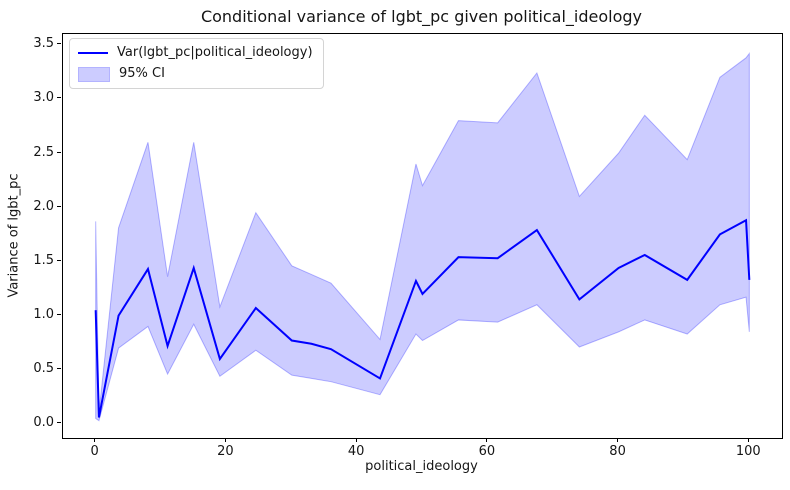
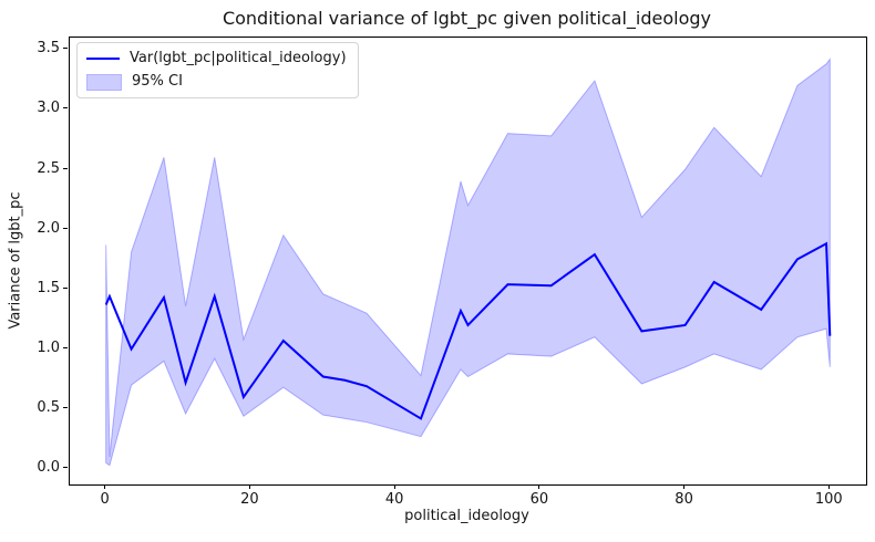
Var(lgbt_pc|political_ideology)/0: 1.05 -> 1.37
Var(lgbt_pc|political_ideology)/0.5: 0.06 -> 1.44
Var(lgbt_pc|political_ideology)/80: 1.44 -> 1.20
Var(lgbt_pc|political_ideology)/100: 1.33 -> 1.11
